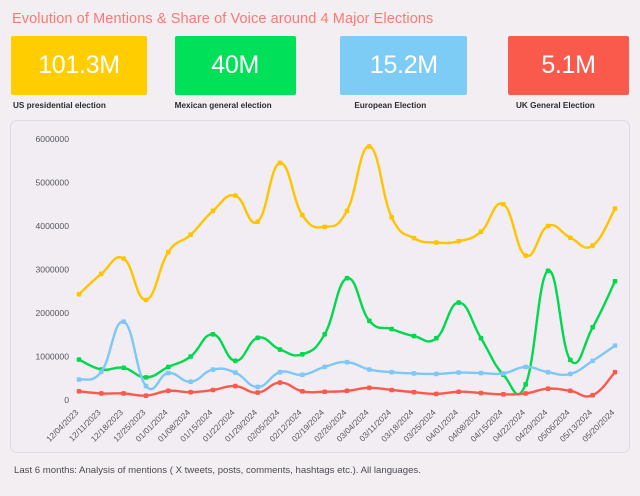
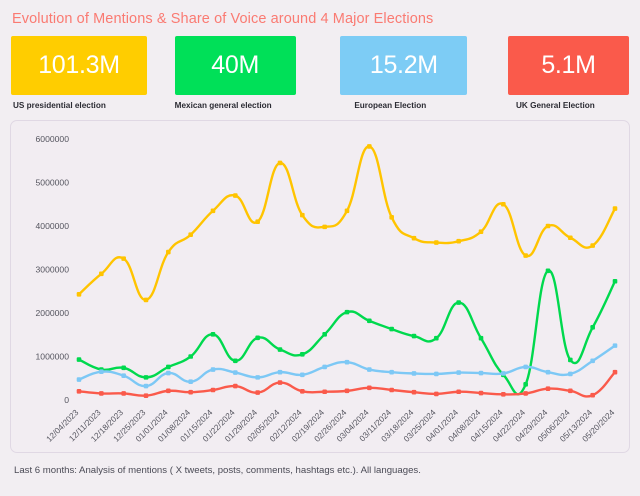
European Election/12/18/2023: 1800000 -> 600000
European Election/01/29/2024: 300000 -> 500000
Mexican general election/02/26/2024: 2800000 -> 2000000
